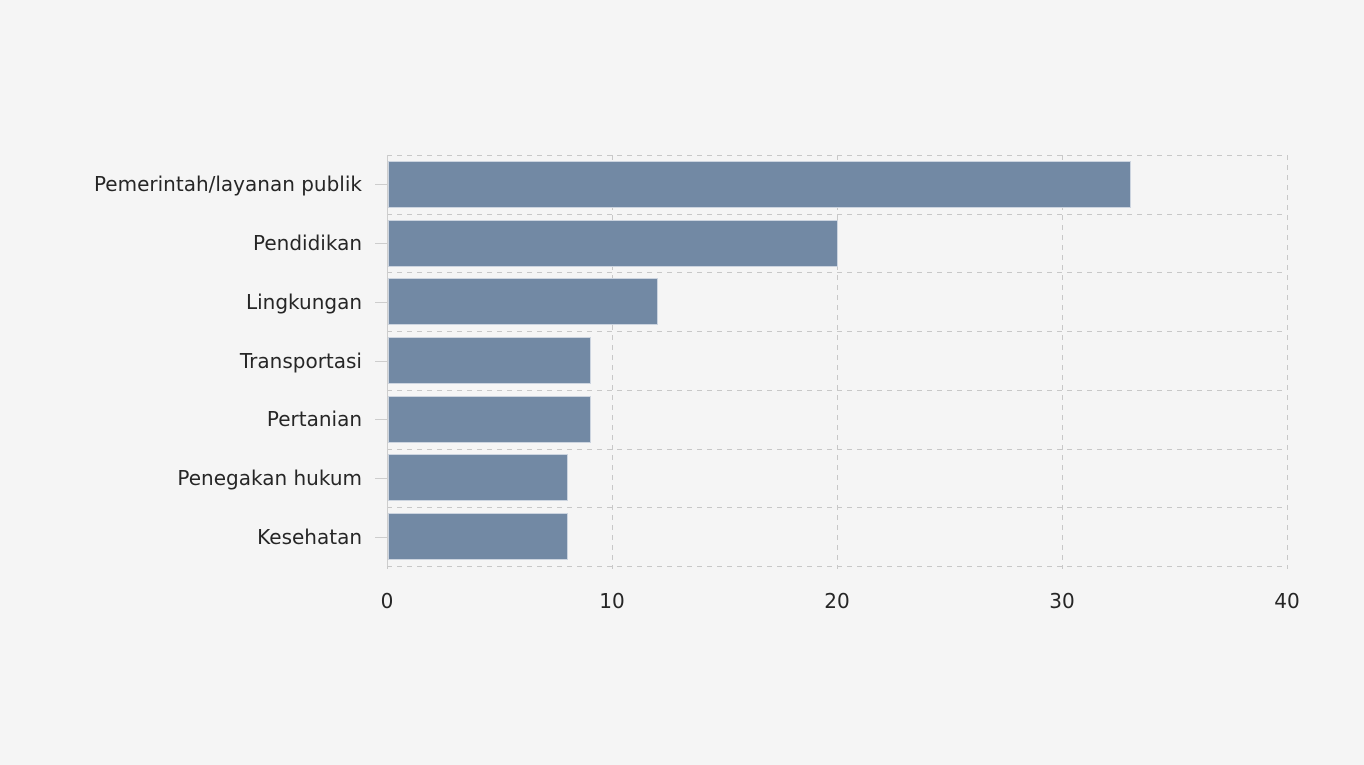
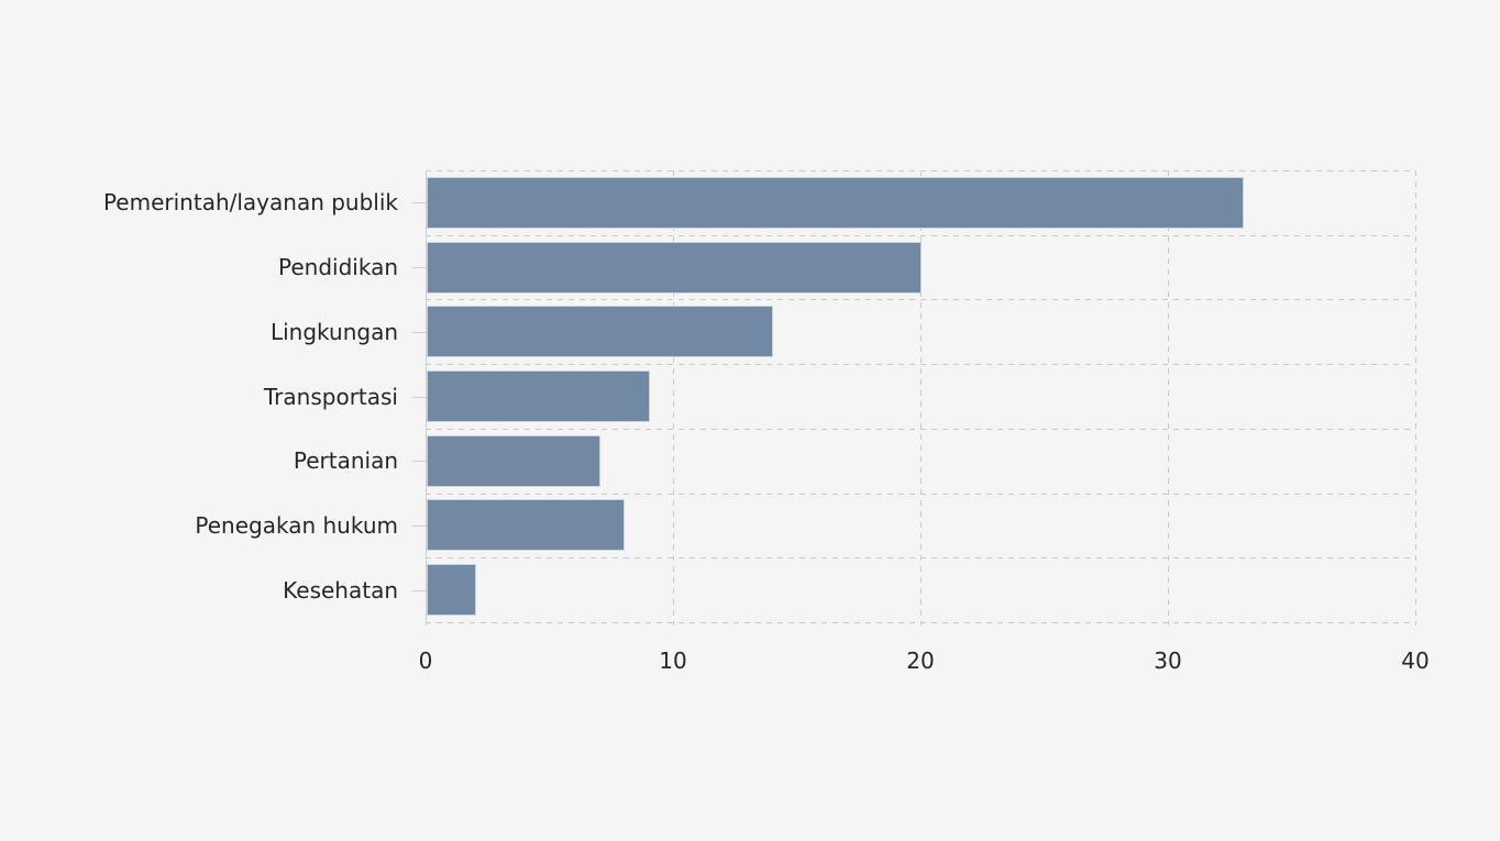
Lingkungan: 12 -> 14
Pertanian: 9 -> 7
Kesehatan: 8 -> 2
